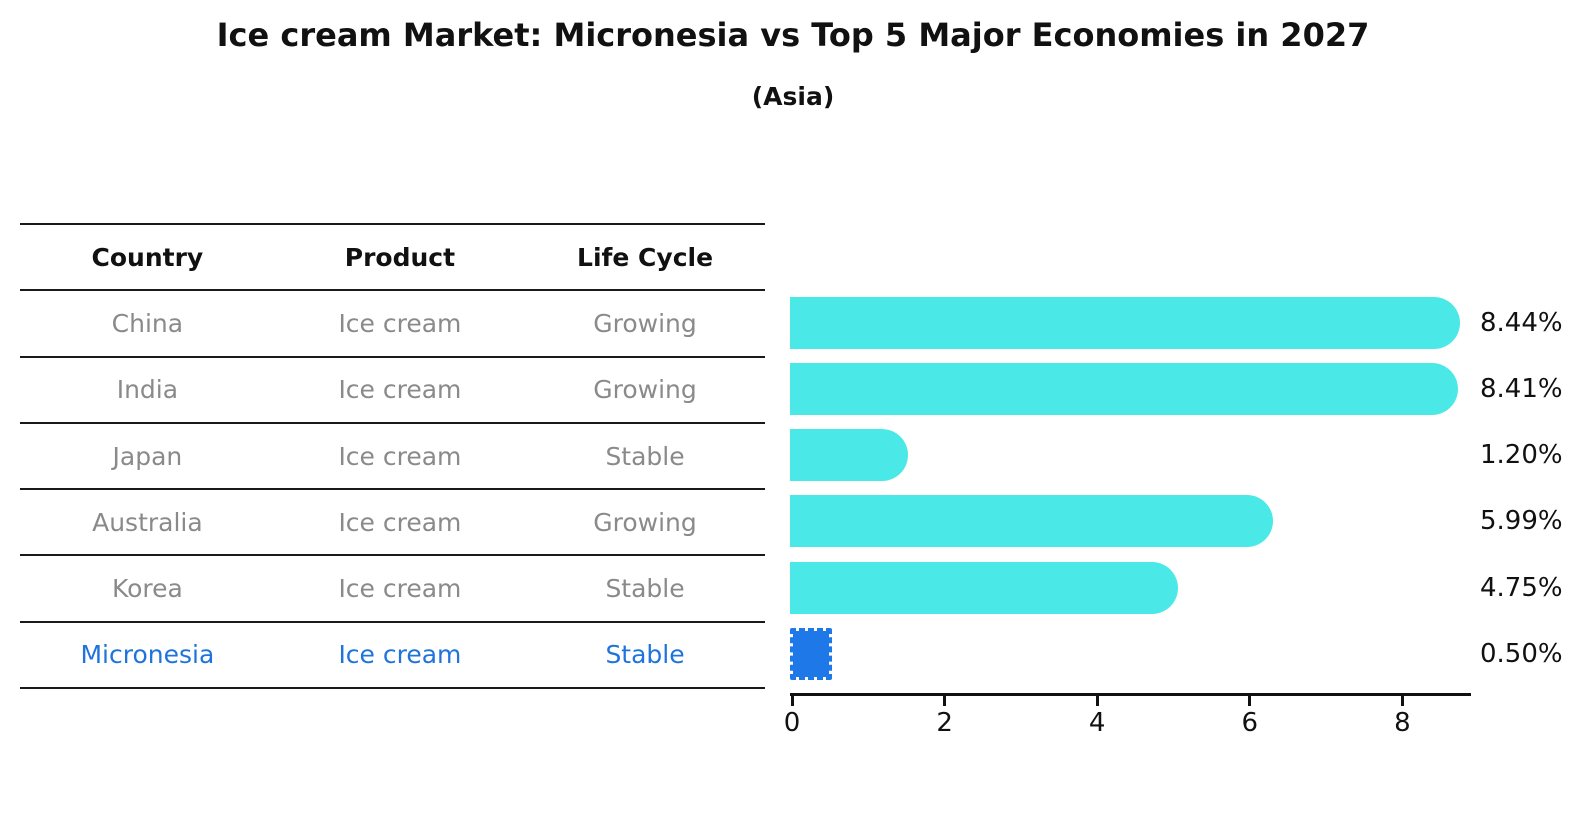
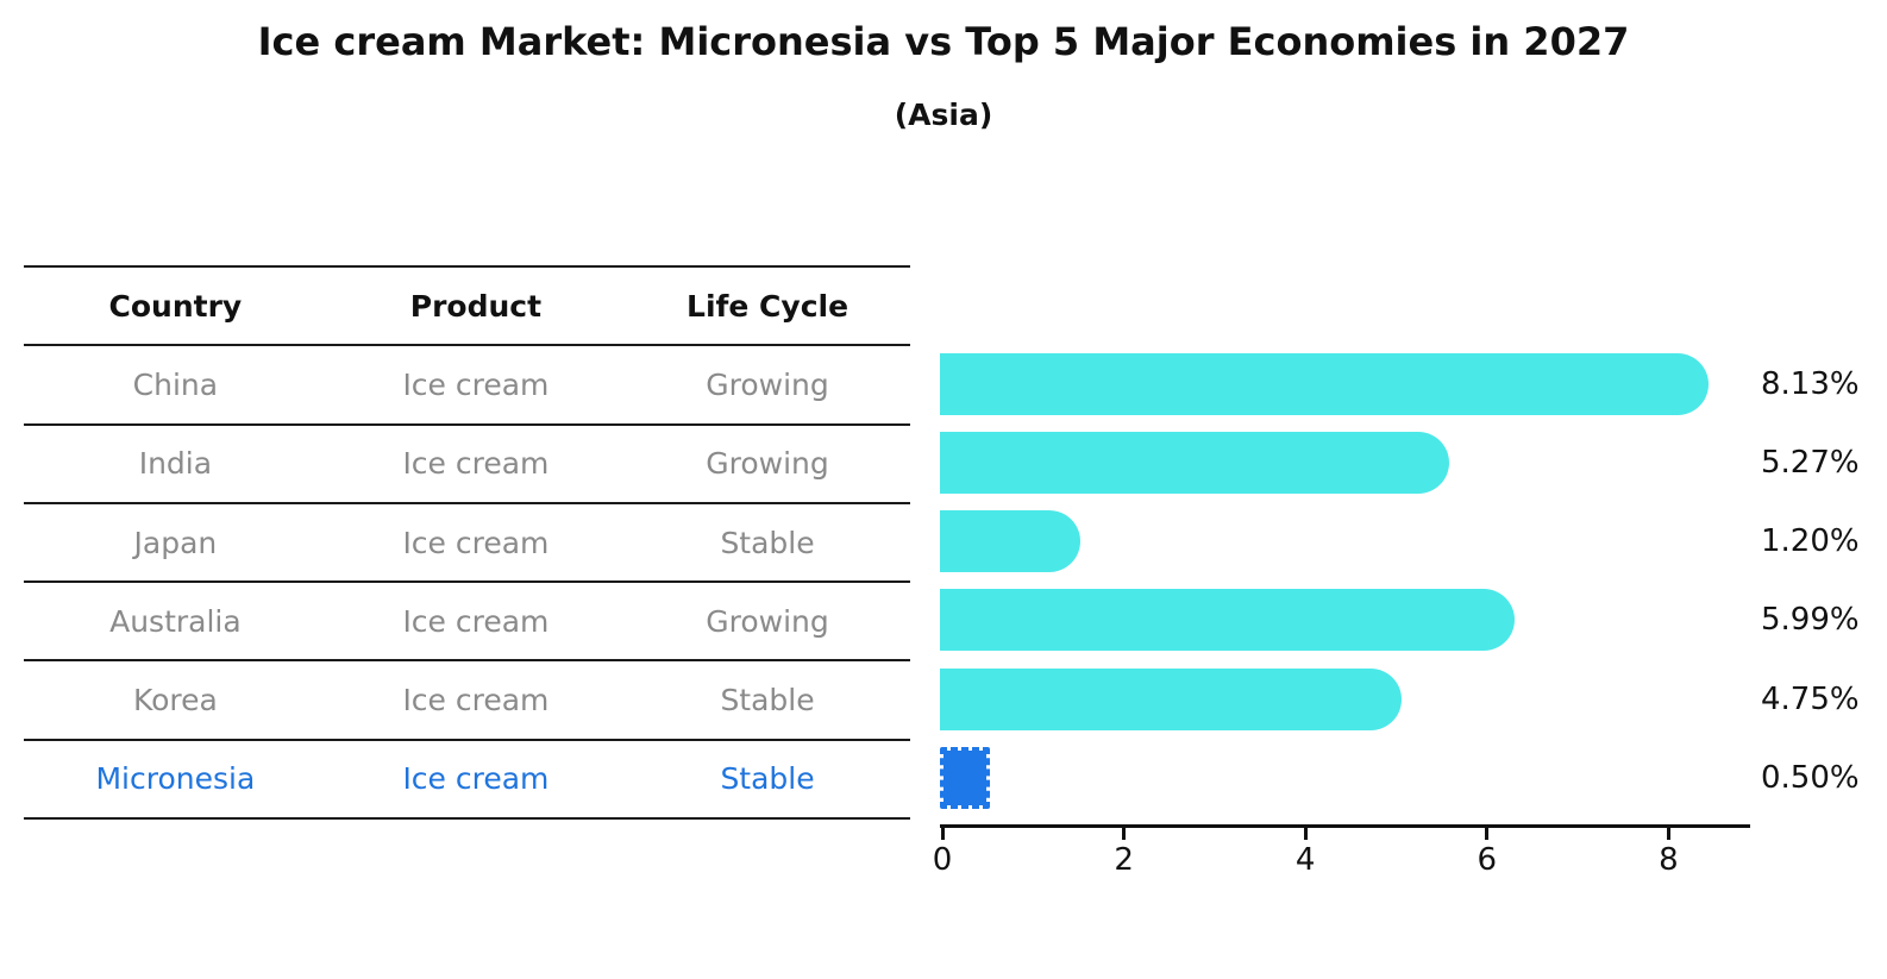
China: 8.44% -> 8.13%
India: 8.41% -> 5.27%
